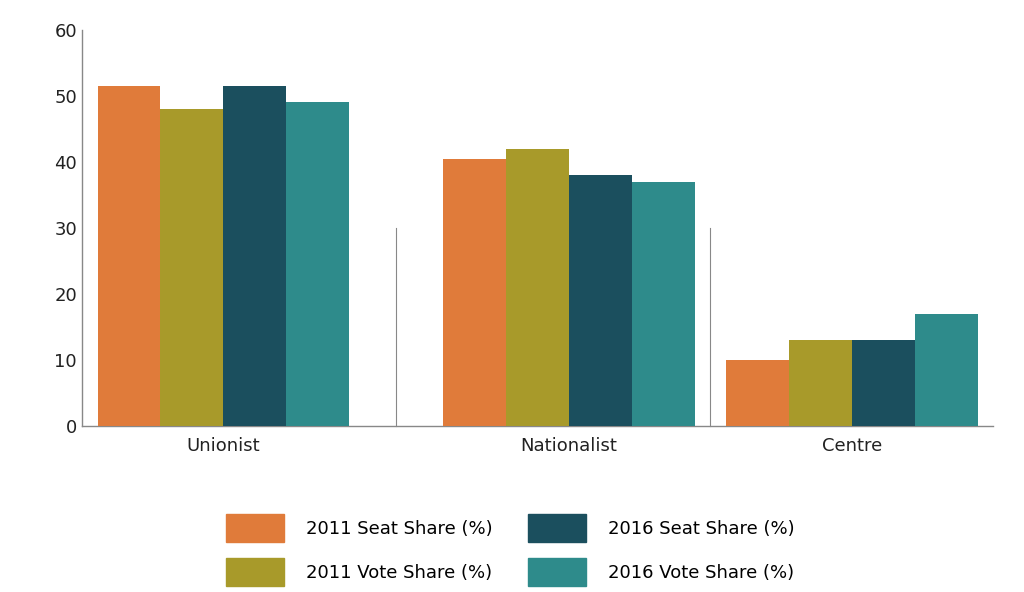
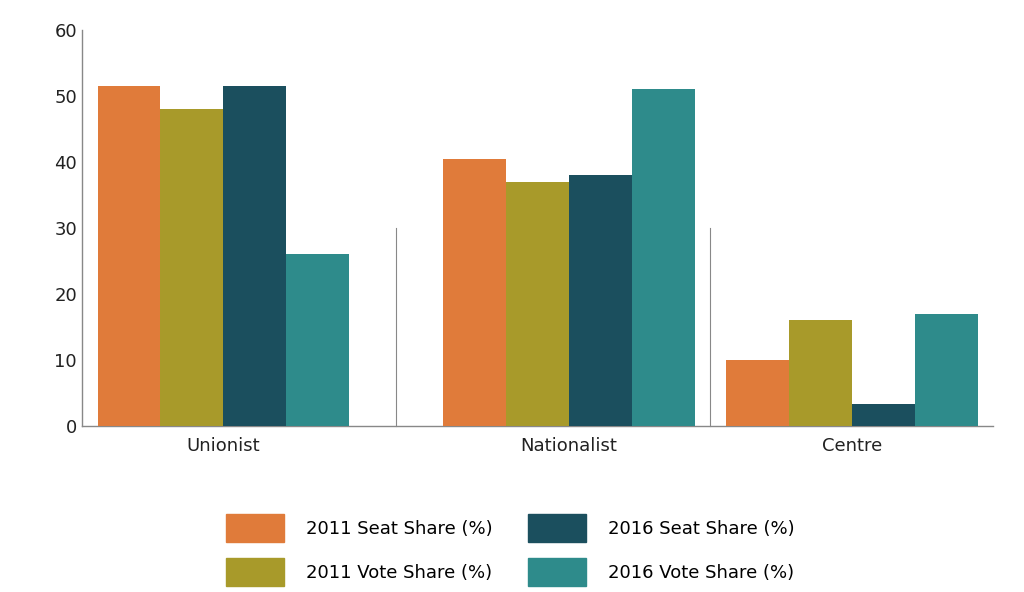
2016 Vote Share (%)/Unionist: 49 -> 26
2011 Vote Share (%)/Nationalist: 42 -> 37
2016 Vote Share (%)/Nationalist: 37 -> 51
2011 Vote Share (%)/Centre: 13 -> 16
2016 Seat Share (%)/Centre: 13.0 -> 3.4
